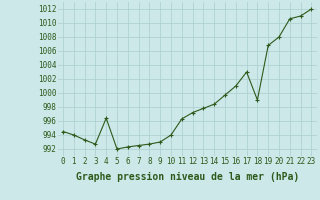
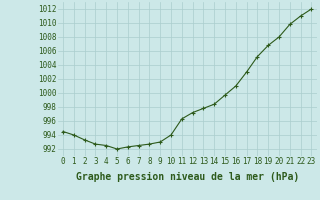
4: 996.4 -> 992.5
18: 999.0 -> 1005.2
21: 1010.6 -> 1009.8
